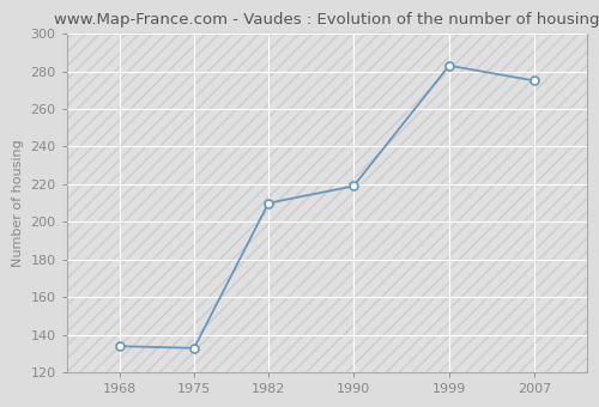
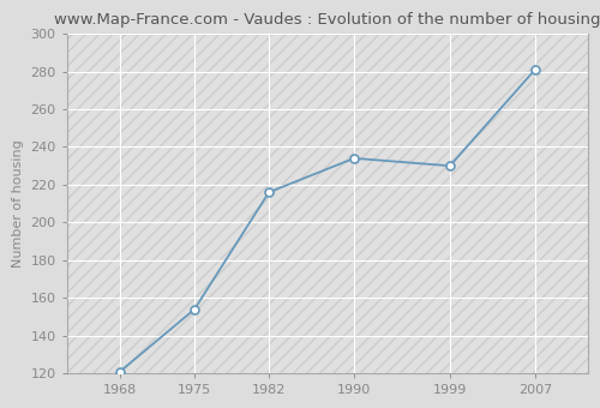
1968: 134 -> 121
1975: 133 -> 154
1982: 210 -> 216
1990: 219 -> 234
1999: 283 -> 230
2007: 275 -> 281
